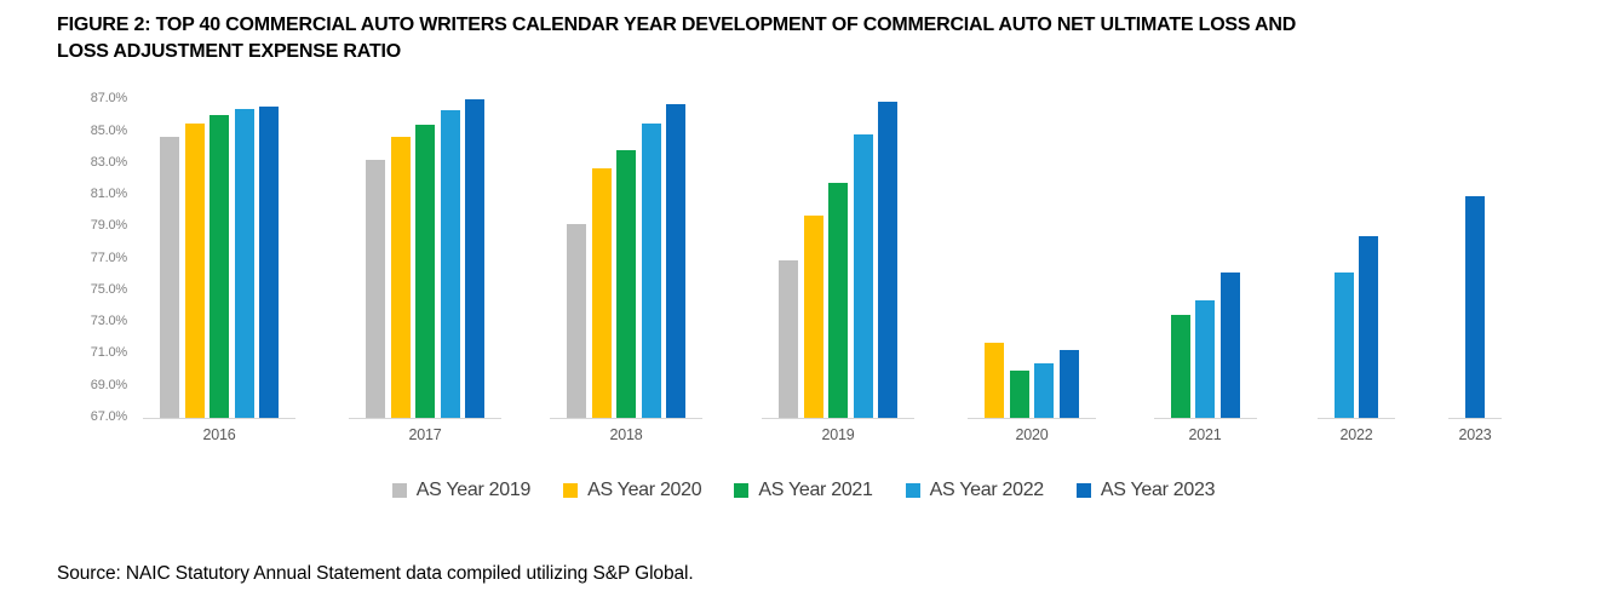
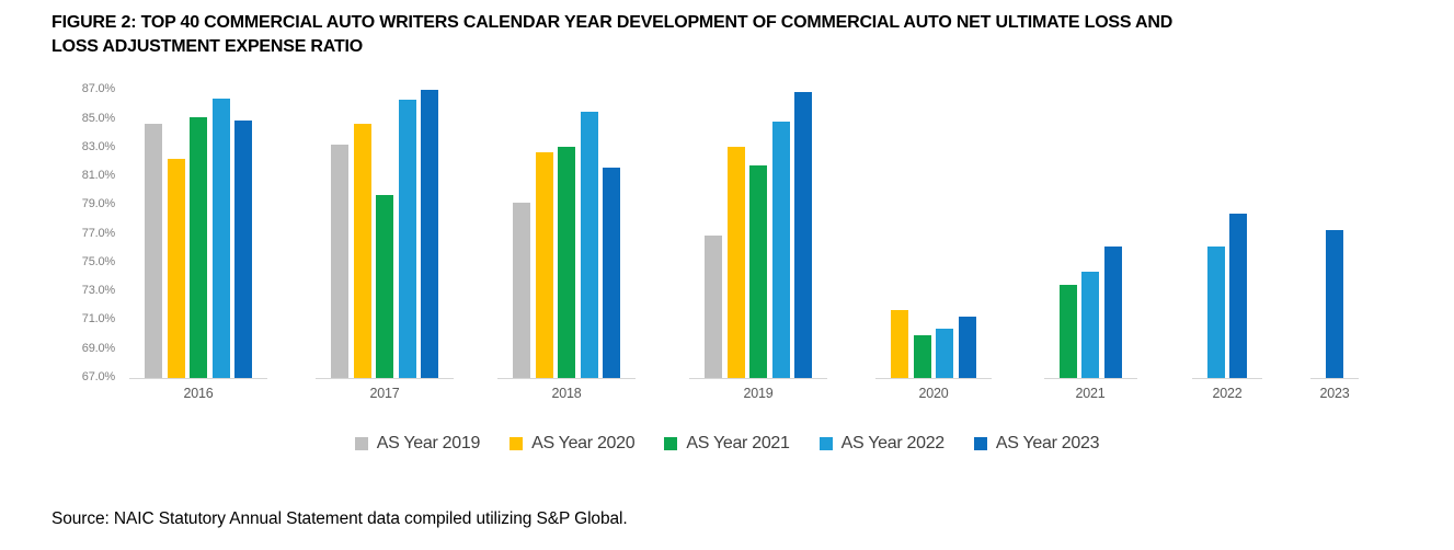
AS Year 2020/2016: 85.5% -> 82.2%
AS Year 2021/2016: 86.0% -> 85.1%
AS Year 2023/2016: 86.6% -> 84.9%
AS Year 2021/2017: 85.4% -> 79.7%
AS Year 2021/2018: 83.8% -> 83.1%
AS Year 2023/2018: 86.7% -> 81.6%
AS Year 2020/2019: 79.7% -> 83.1%
AS Year 2023/2023: 80.9% -> 77.3%
